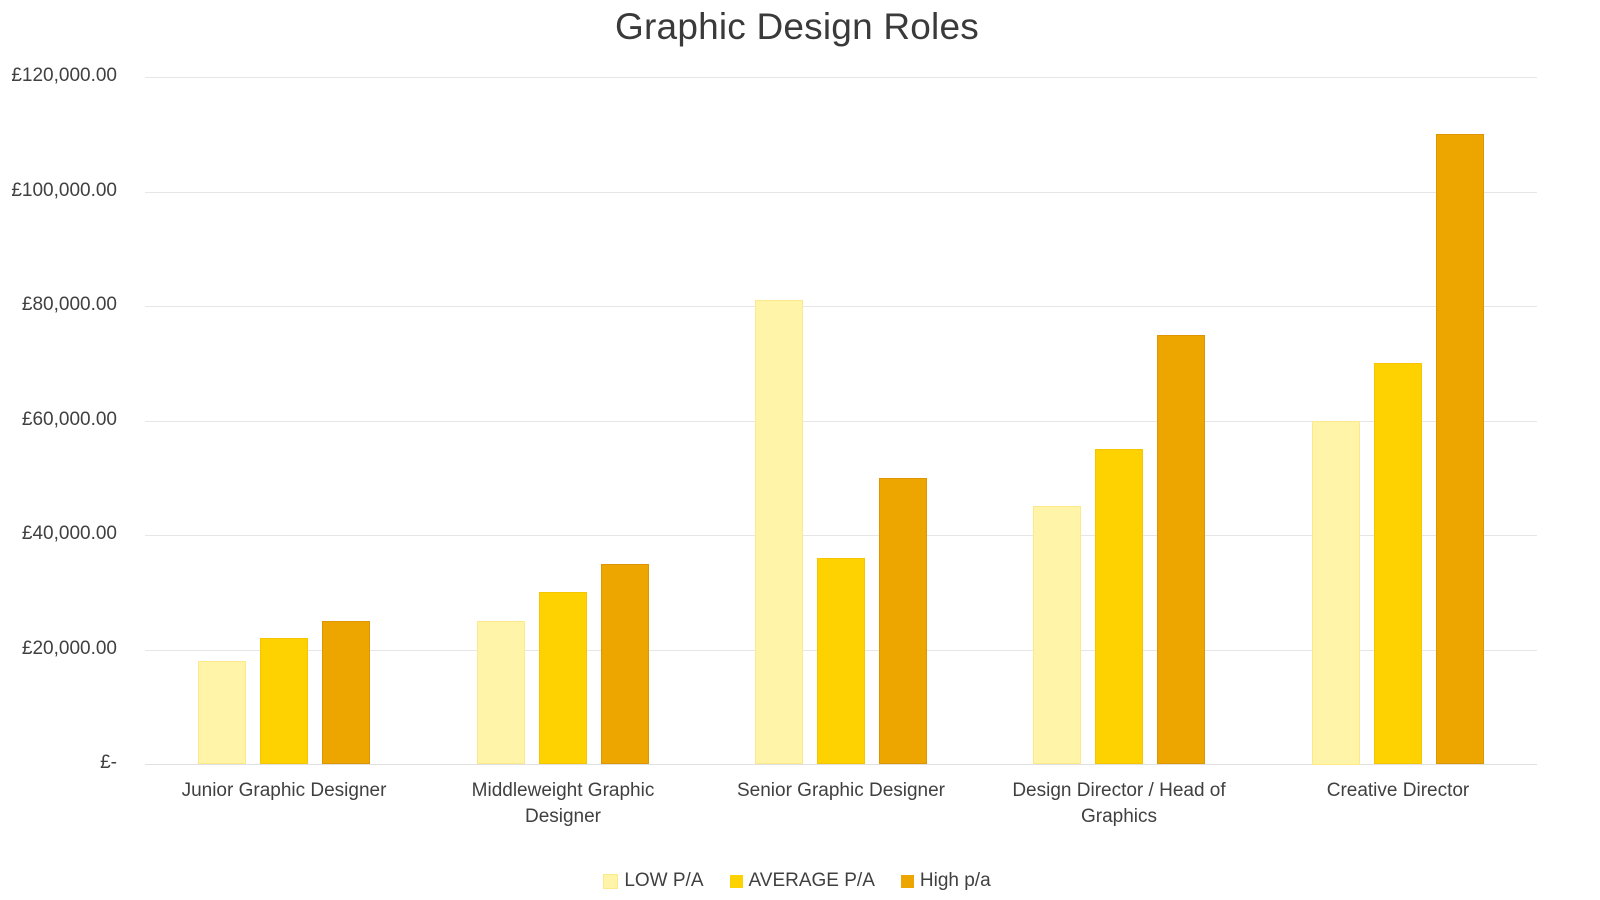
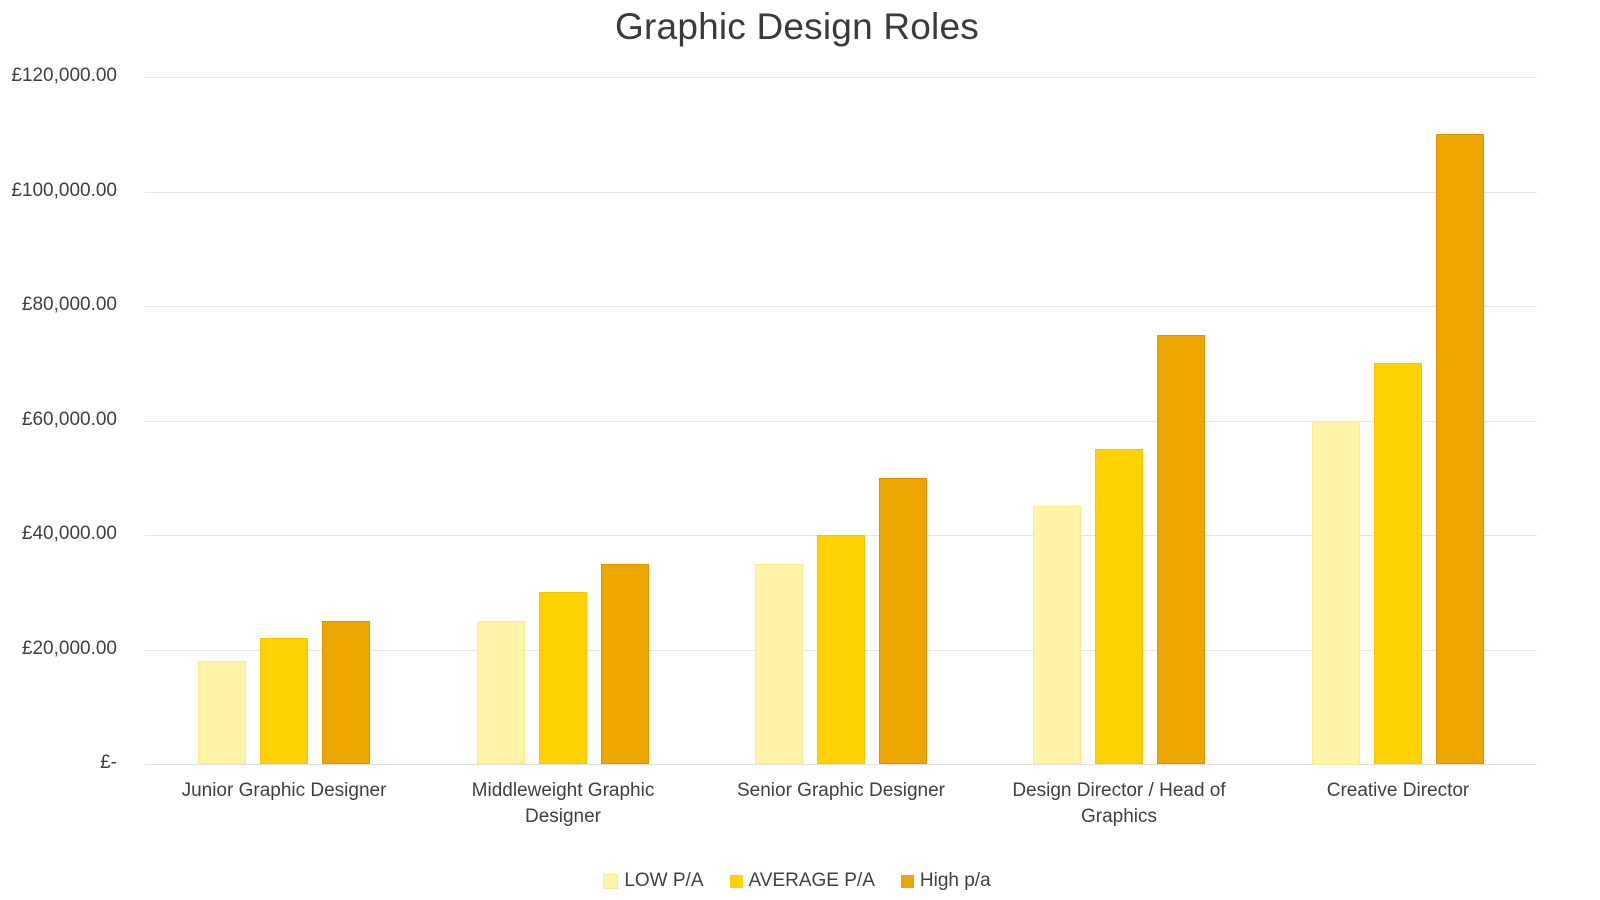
LOW P/A/Senior Graphic Designer: £81000 -> £35000
AVERAGE P/A/Senior Graphic Designer: £36000 -> £40000
